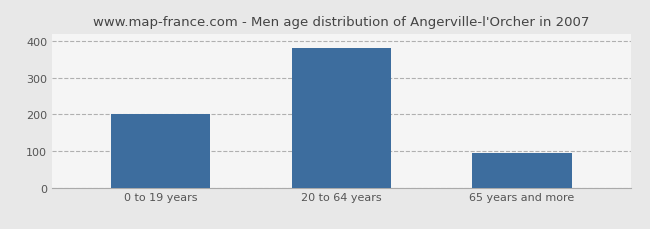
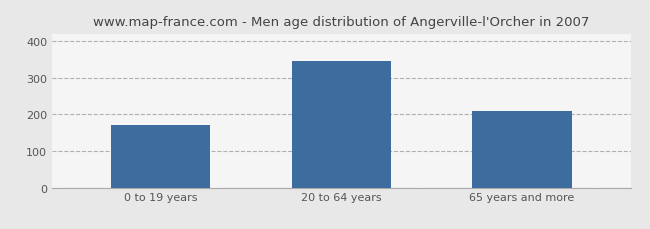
0 to 19 years: 200 -> 170
20 to 64 years: 380 -> 345
65 years and more: 95 -> 210
